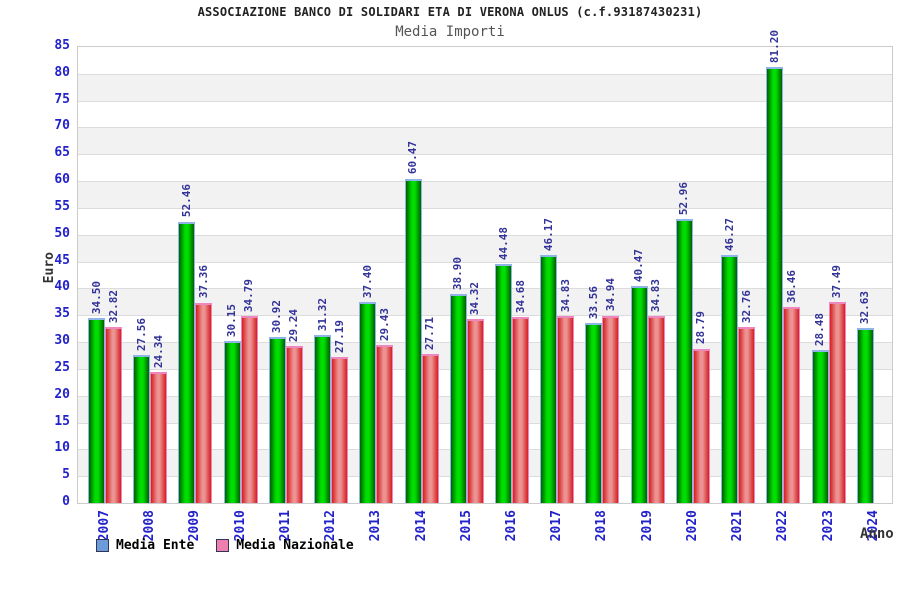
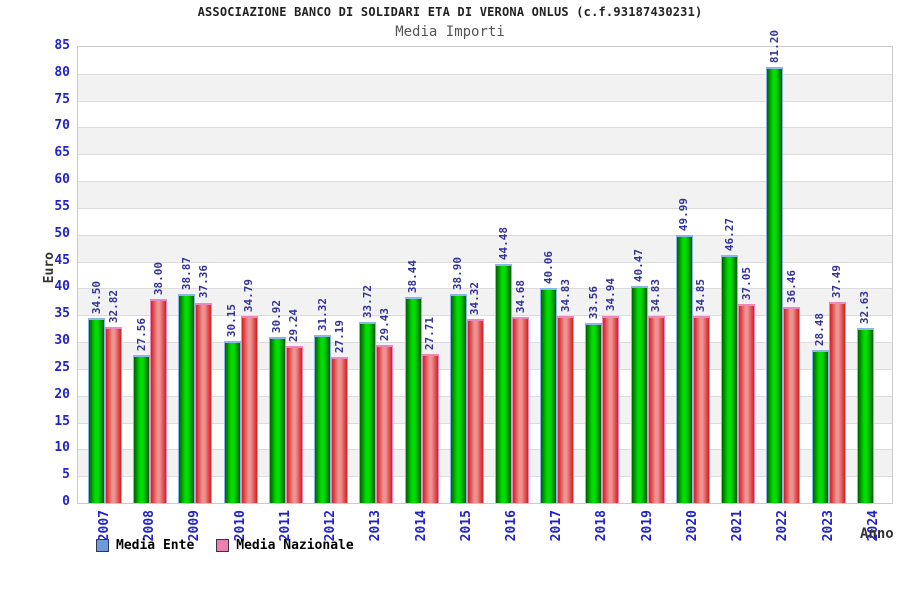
Media Nazionale/2008: 24.34 -> 38.00
Media Ente/2009: 52.46 -> 38.87
Media Ente/2013: 37.40 -> 33.72
Media Ente/2014: 60.47 -> 38.44
Media Ente/2017: 46.17 -> 40.06
Media Ente/2020: 52.96 -> 49.99
Media Nazionale/2020: 28.79 -> 34.85
Media Nazionale/2021: 32.76 -> 37.05
